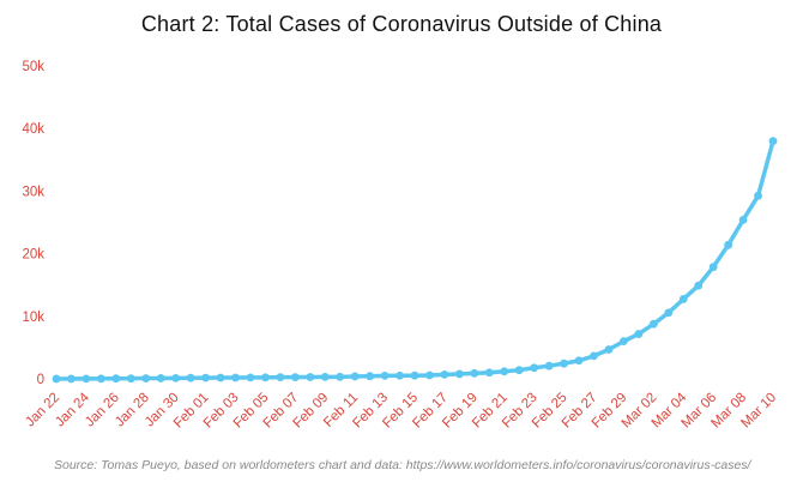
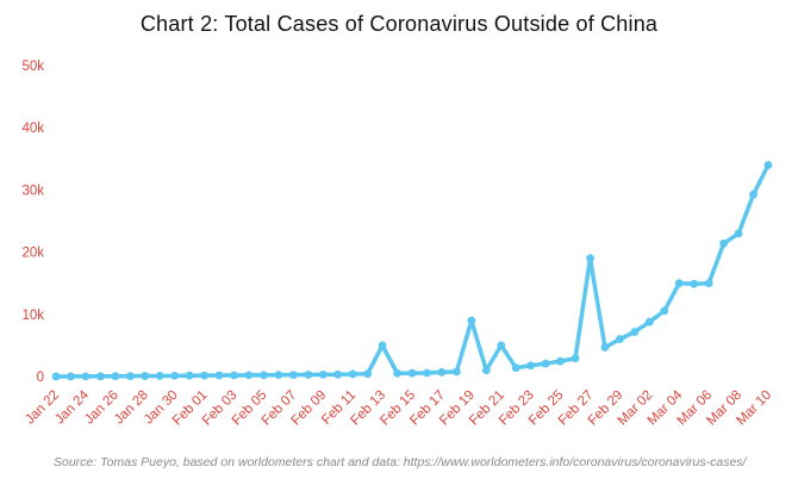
Feb 13: 1k -> 5k
Feb 19: 1k -> 9k
Feb 21: 1k -> 5k
Feb 27: 4k -> 19k
Mar 04: 13k -> 15k
Mar 06: 18k -> 15k
Mar 08: 25k -> 23k
Mar 10: 38k -> 34k
